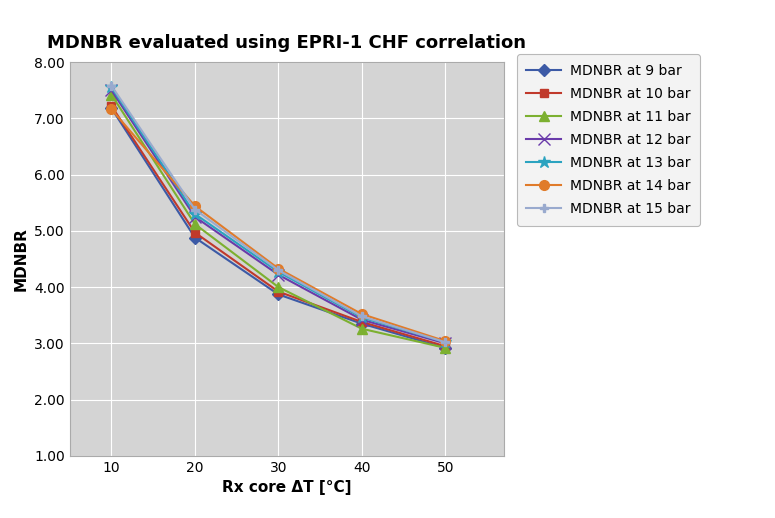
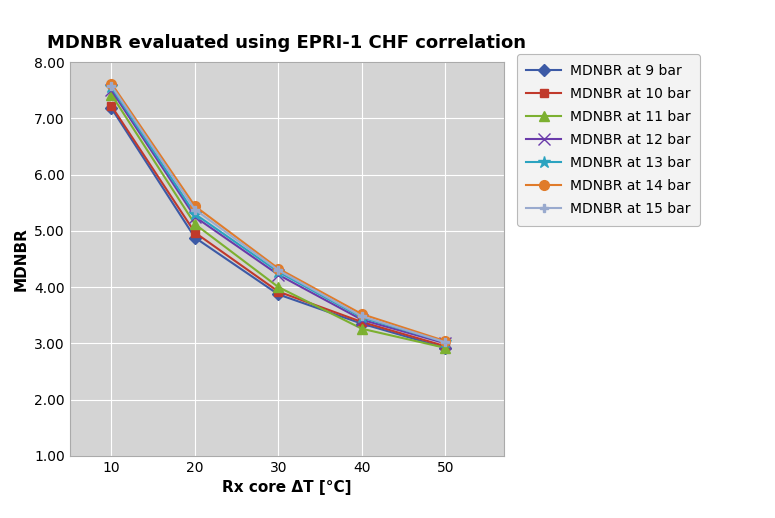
MDNBR at 14 bar/10: 7.16 -> 7.62
